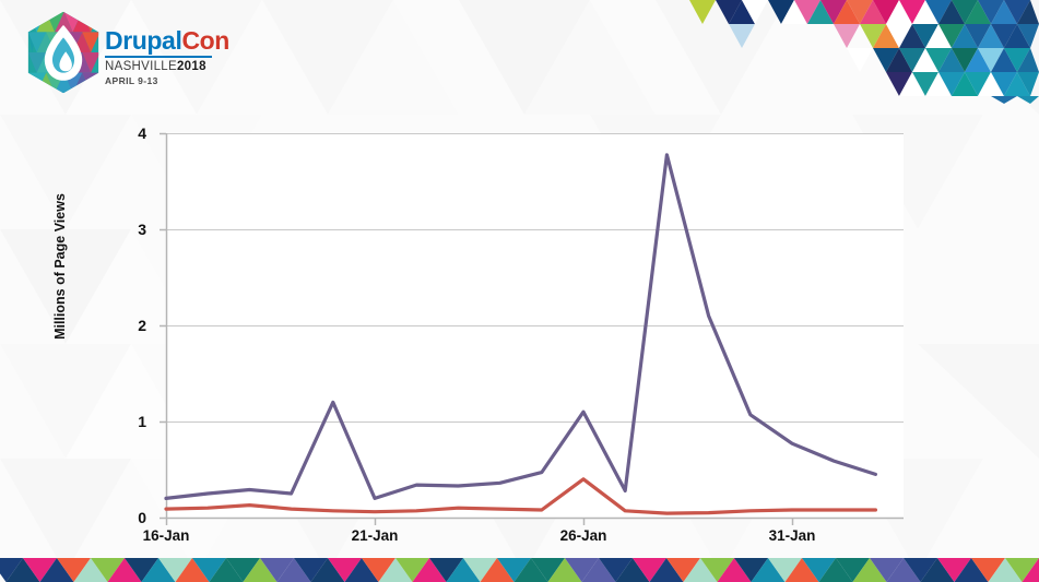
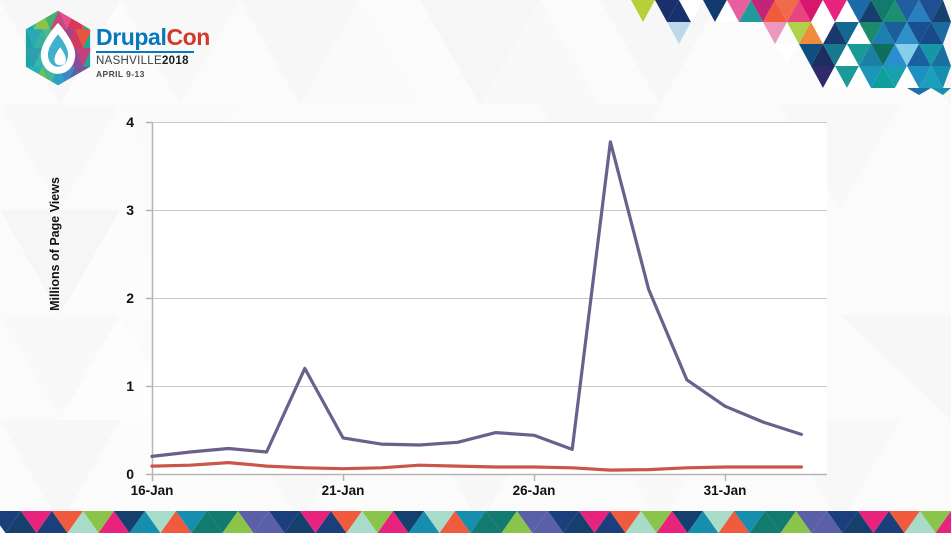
2017 Page Views/21-Jan: 0.2 -> 0.4
2017 Page Views/26-Jan: 1.1 -> 0.4
2016 Page Views/26-Jan: 0.4 -> 0.1
